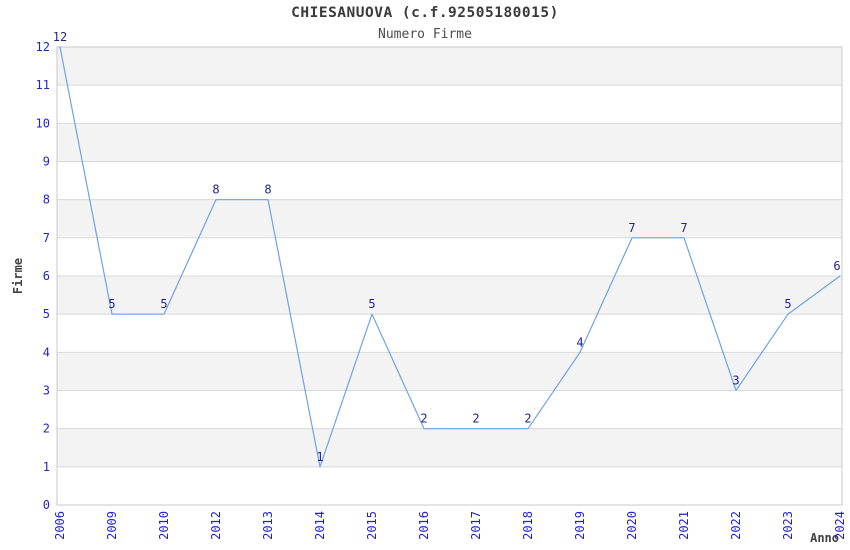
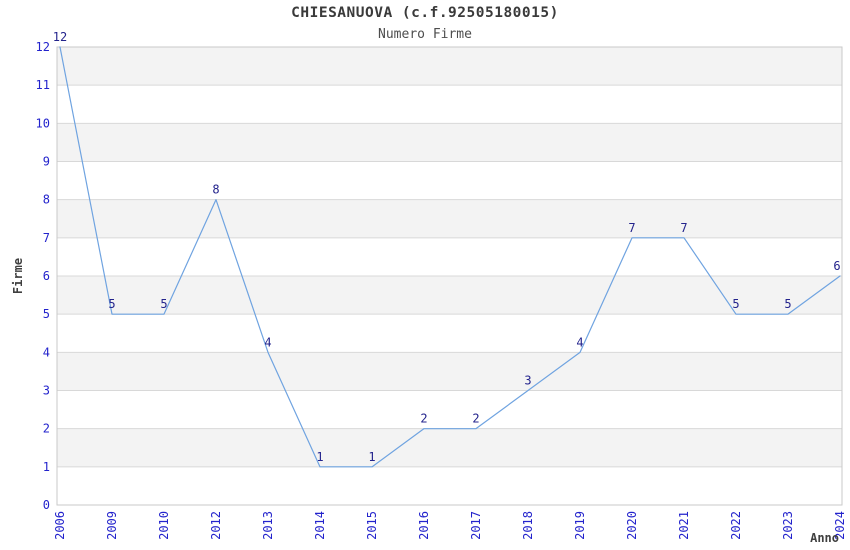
2013: 8 -> 4
2015: 5 -> 1
2018: 2 -> 3
2022: 3 -> 5
